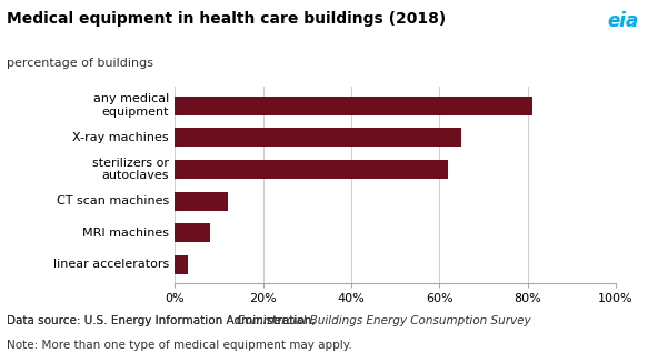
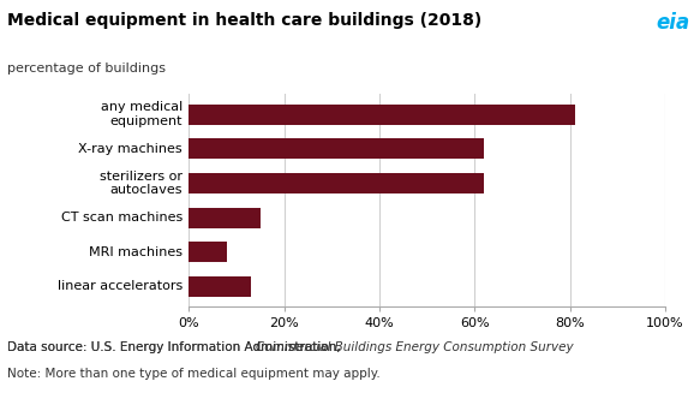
X-ray machines: 65% -> 62%
CT scan machines: 12% -> 15%
linear accelerators: 3% -> 13%
